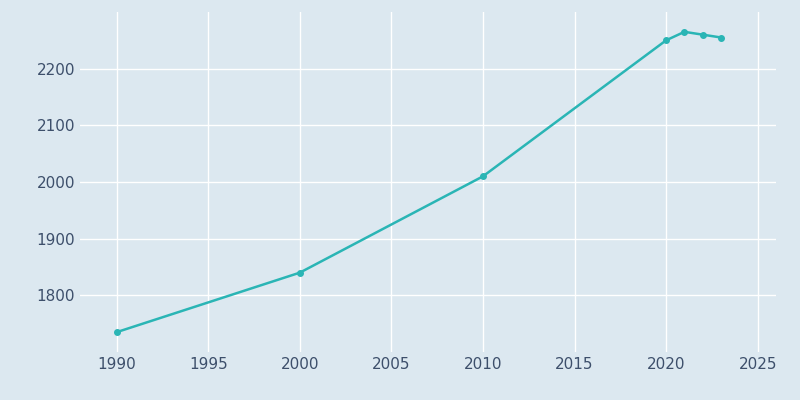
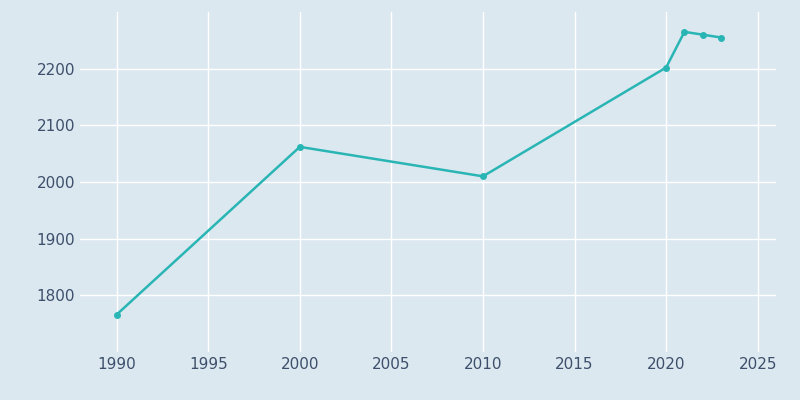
1990: 1735 -> 1766
2000: 1840 -> 2062
2020: 2250 -> 2202
